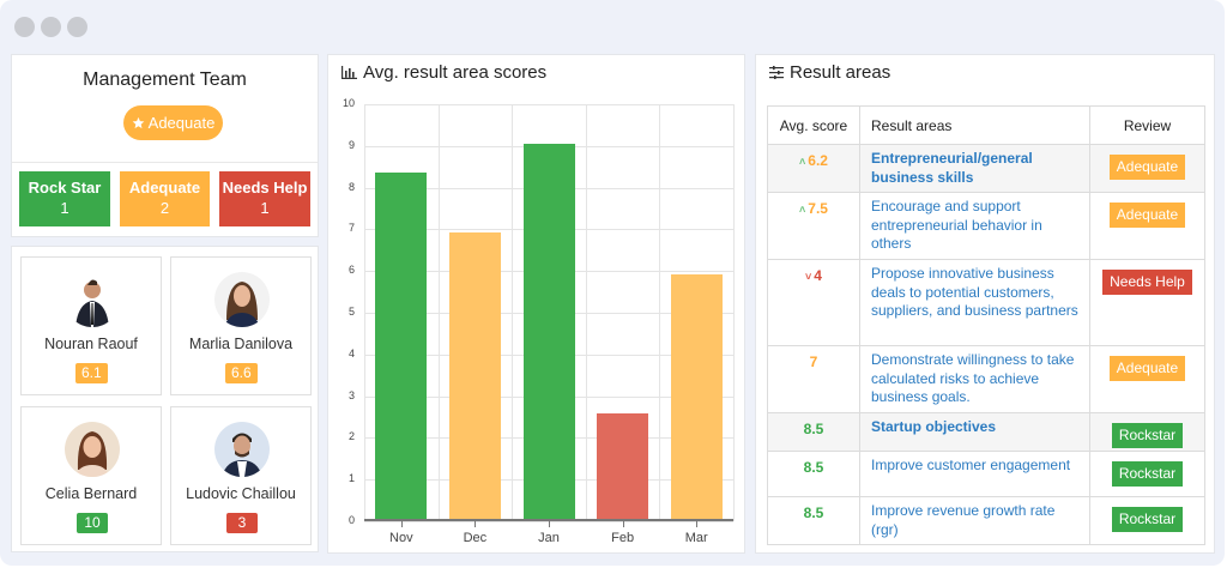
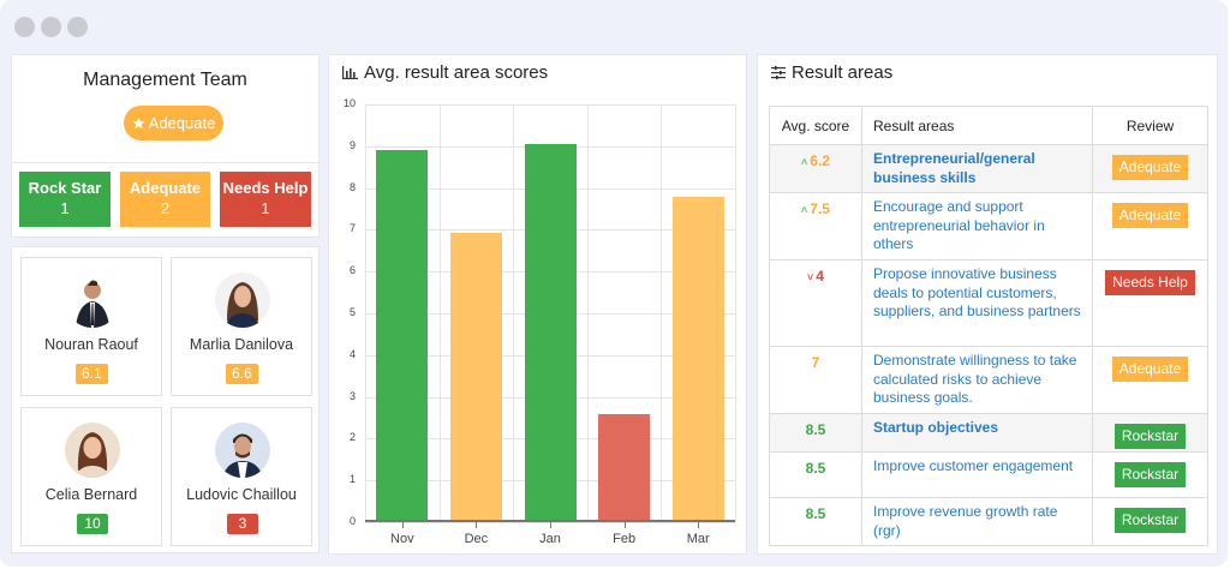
Nov: 8.3 -> 8.9
Mar: 5.9 -> 7.8
